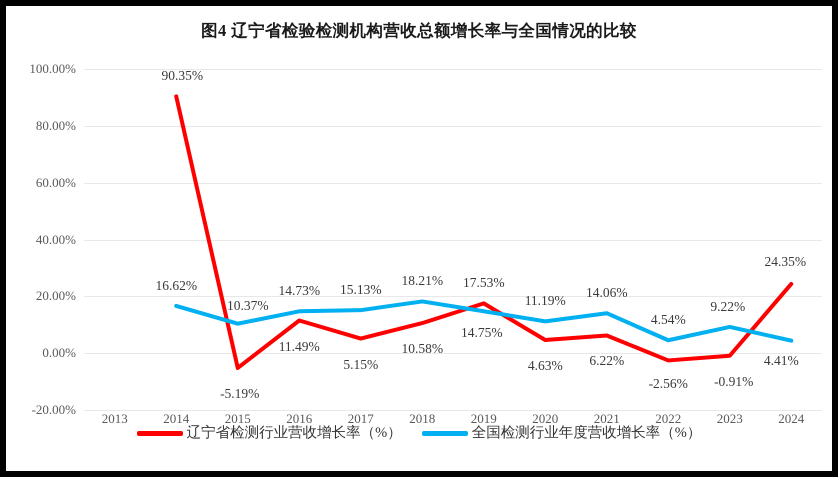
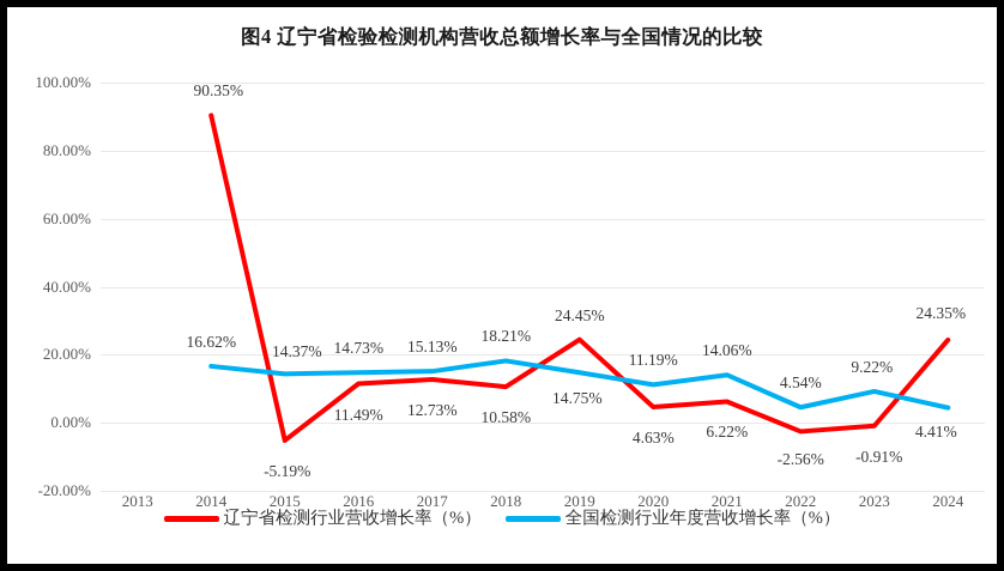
全国检测行业年度营收增长率（%）/2015: 10.37% -> 14.37%
辽宁省检测行业营收增长率（%）/2017: 5.15% -> 12.73%
辽宁省检测行业营收增长率（%）/2019: 17.53% -> 24.45%
